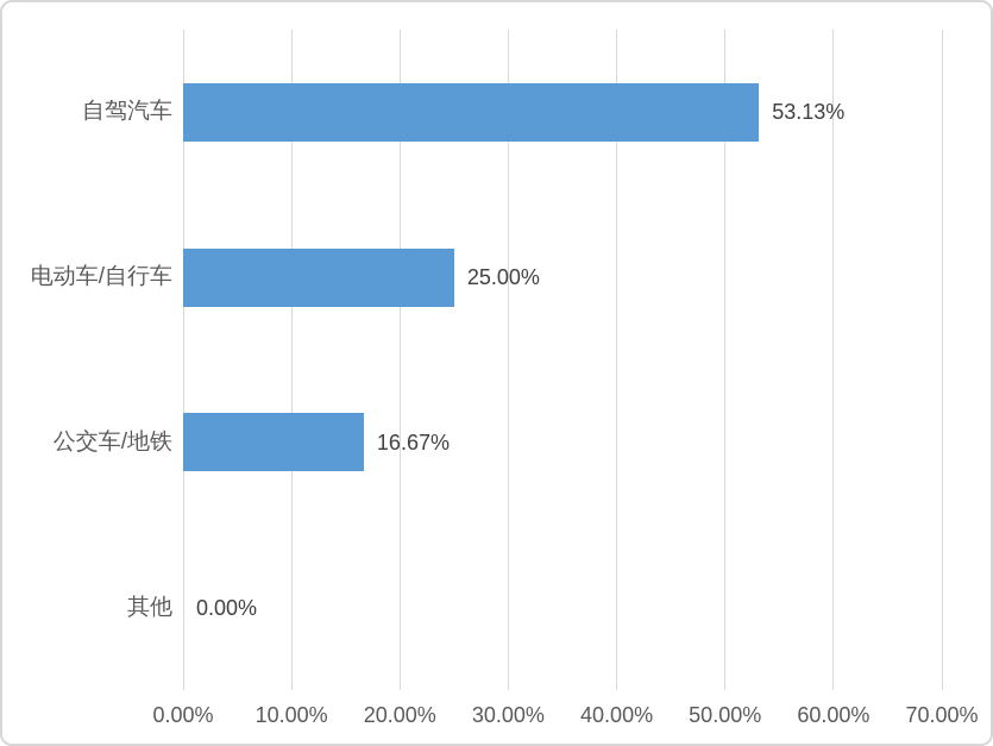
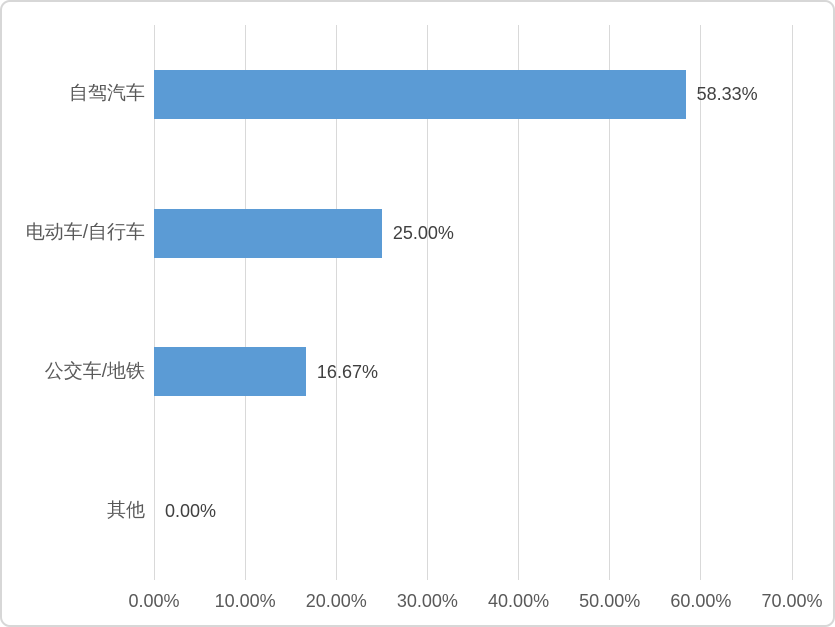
自驾汽车: 53.13% -> 58.33%
